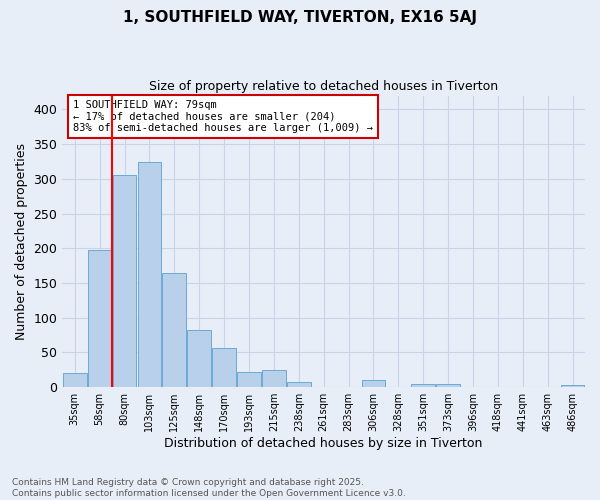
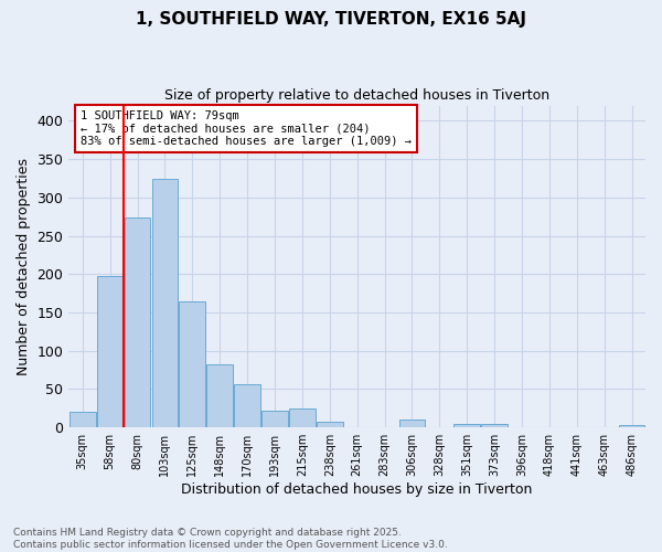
80sqm: 305 -> 274
